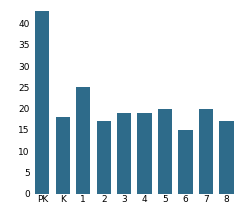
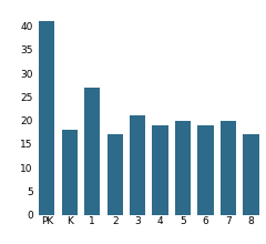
PK: 43 -> 41
1: 25 -> 27
3: 19 -> 21
6: 15 -> 19
